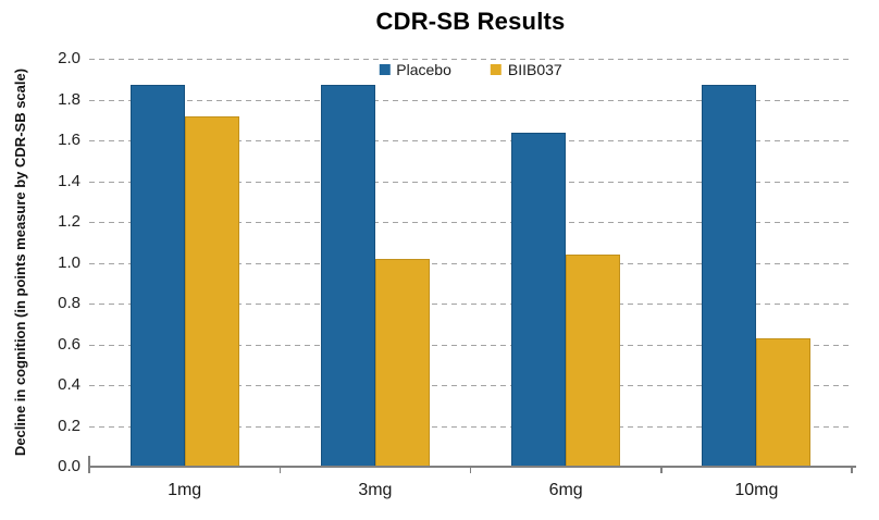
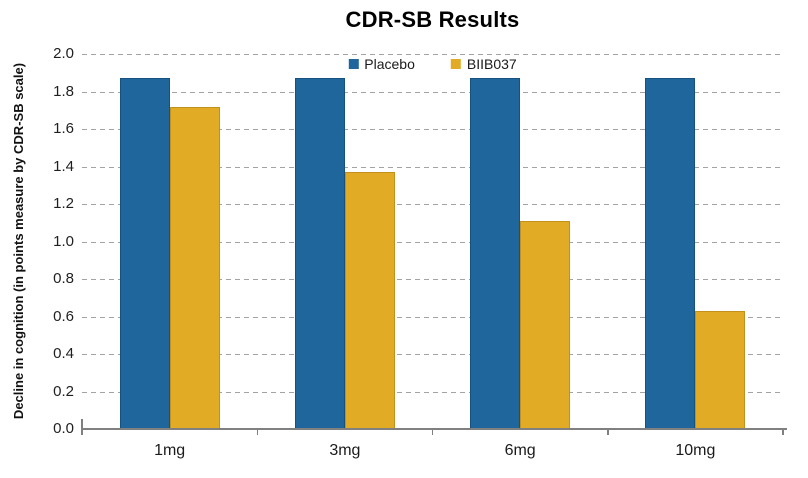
BIIB037/3mg: 1.02 -> 1.37
Placebo/6mg: 1.64 -> 1.87
BIIB037/6mg: 1.04 -> 1.11
